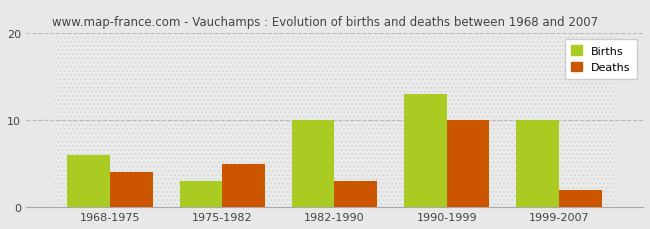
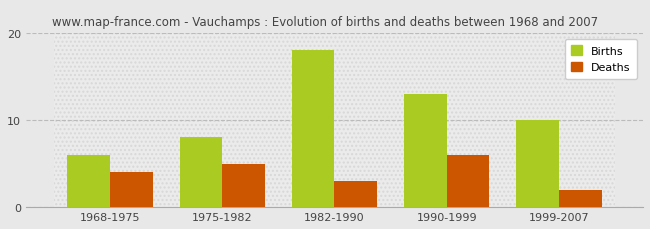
Births/1975-1982: 3 -> 8
Births/1982-1990: 10 -> 18
Deaths/1990-1999: 10 -> 6
